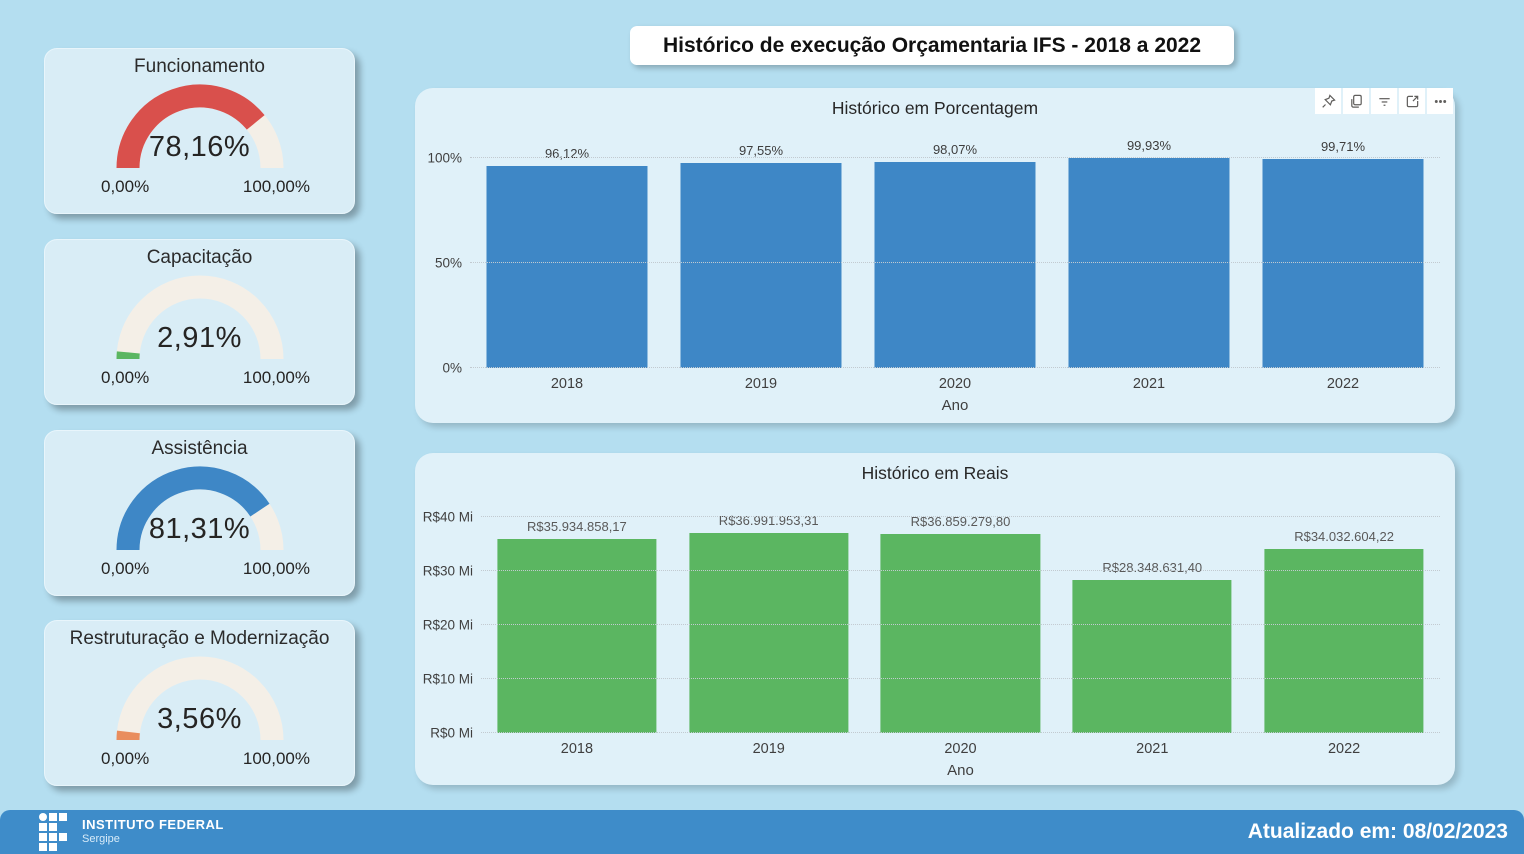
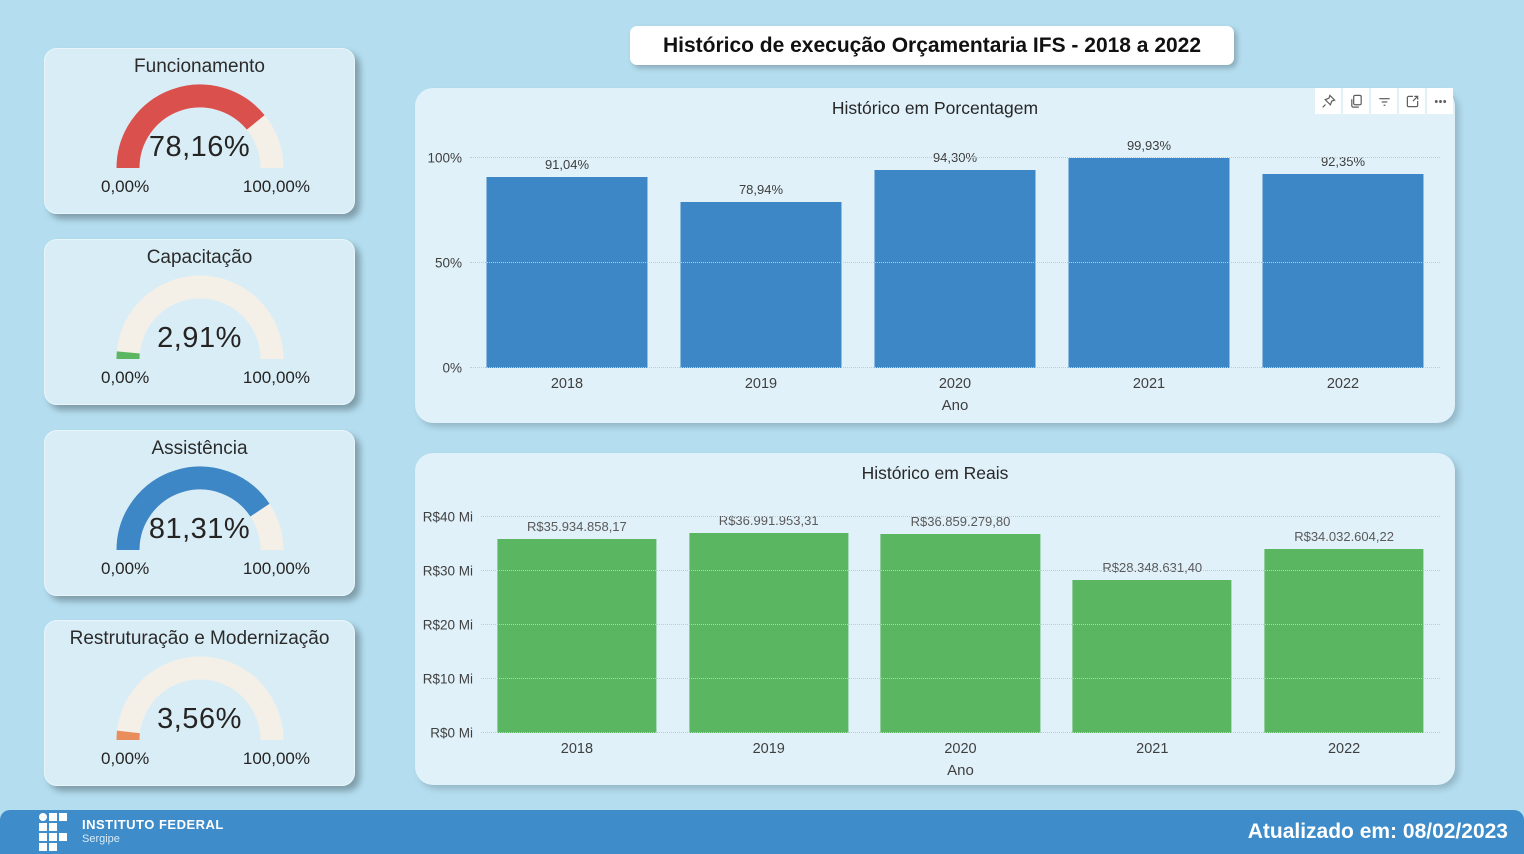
Histórico em Porcentagem/2018: 96,12% -> 91,04%
Histórico em Porcentagem/2019: 97,55% -> 78,94%
Histórico em Porcentagem/2020: 98,07% -> 94,30%
Histórico em Porcentagem/2022: 99,71% -> 92,35%
